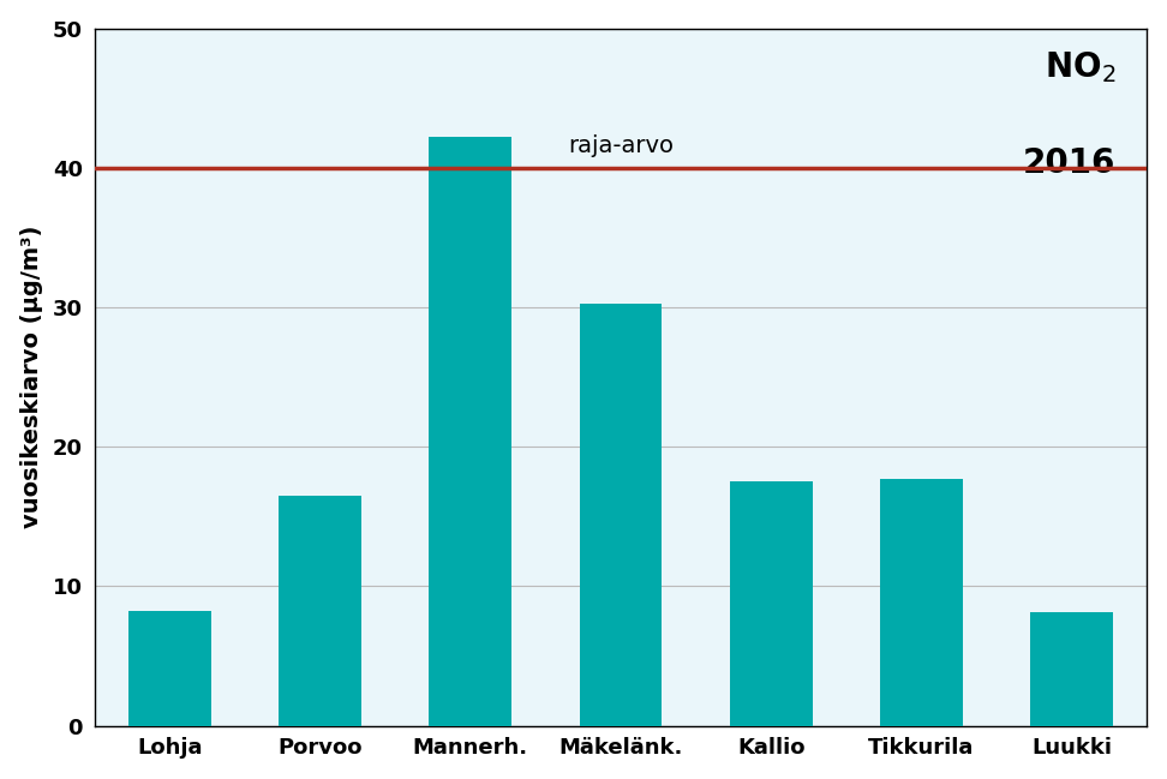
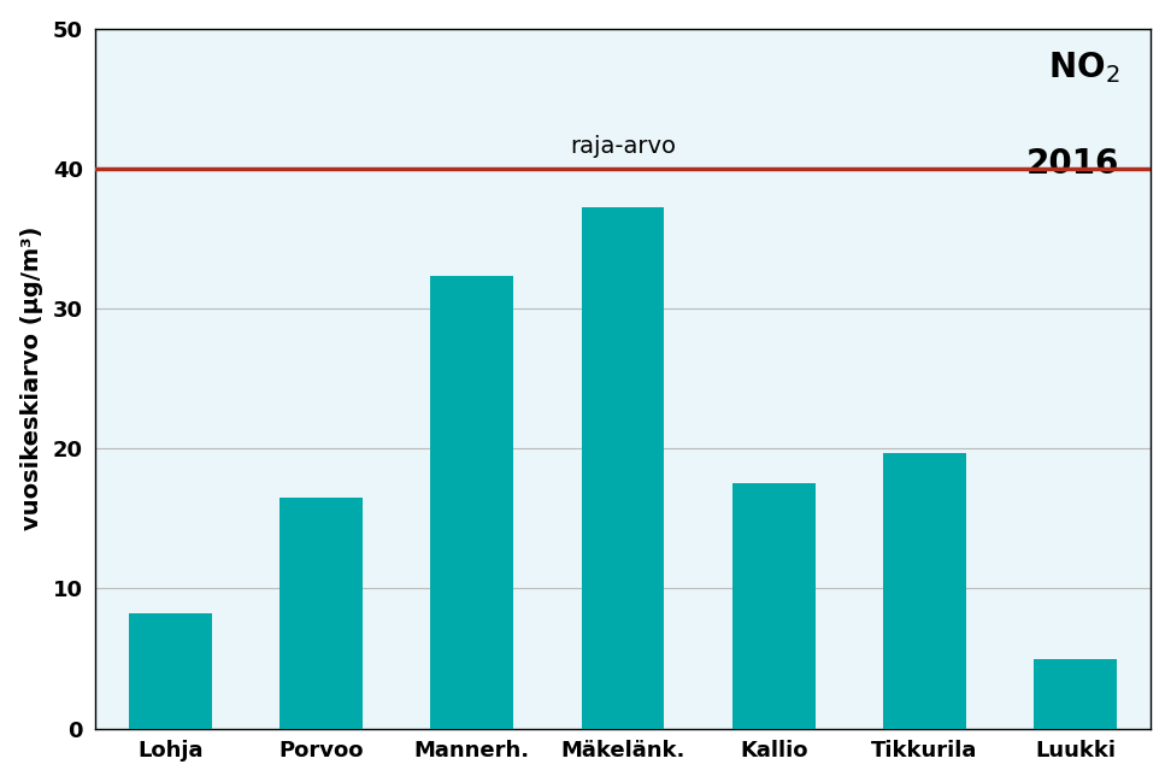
Mannerh.: 42.2 -> 32.3
Mäkelänk.: 30.3 -> 37.2
Tikkurila: 17.7 -> 19.7
Luukki: 8.1 -> 5.0
